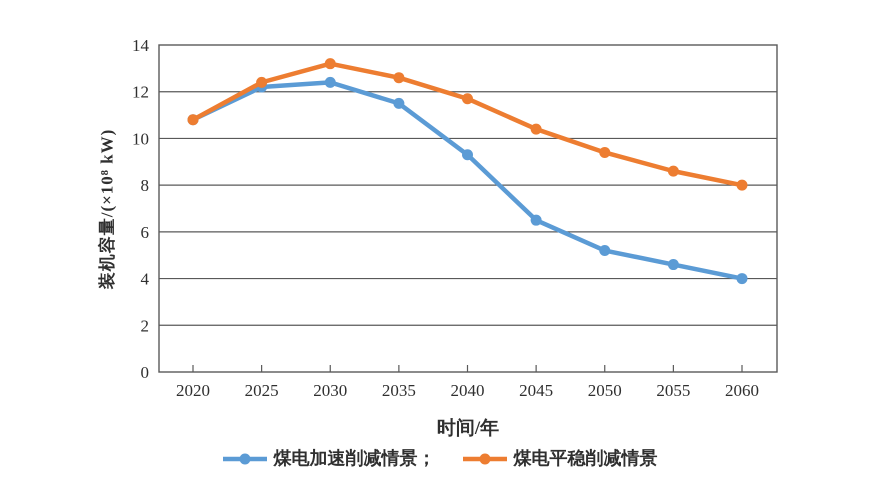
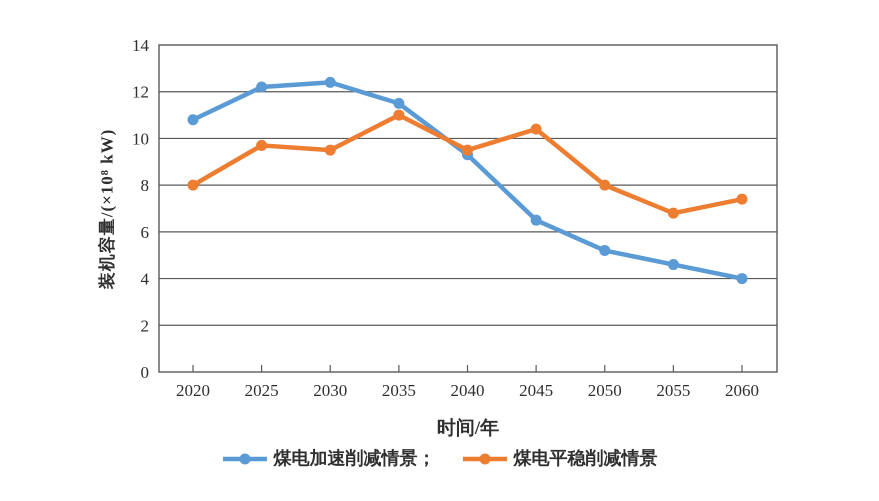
煤电平稳削减情景/2020: 10.8 -> 8.0
煤电平稳削减情景/2025: 12.4 -> 9.7
煤电平稳削减情景/2030: 13.2 -> 9.5
煤电平稳削减情景/2035: 12.6 -> 11.0
煤电平稳削减情景/2040: 11.7 -> 9.5
煤电平稳削减情景/2050: 9.4 -> 8.0
煤电平稳削减情景/2055: 8.6 -> 6.8
煤电平稳削减情景/2060: 8.0 -> 7.4
